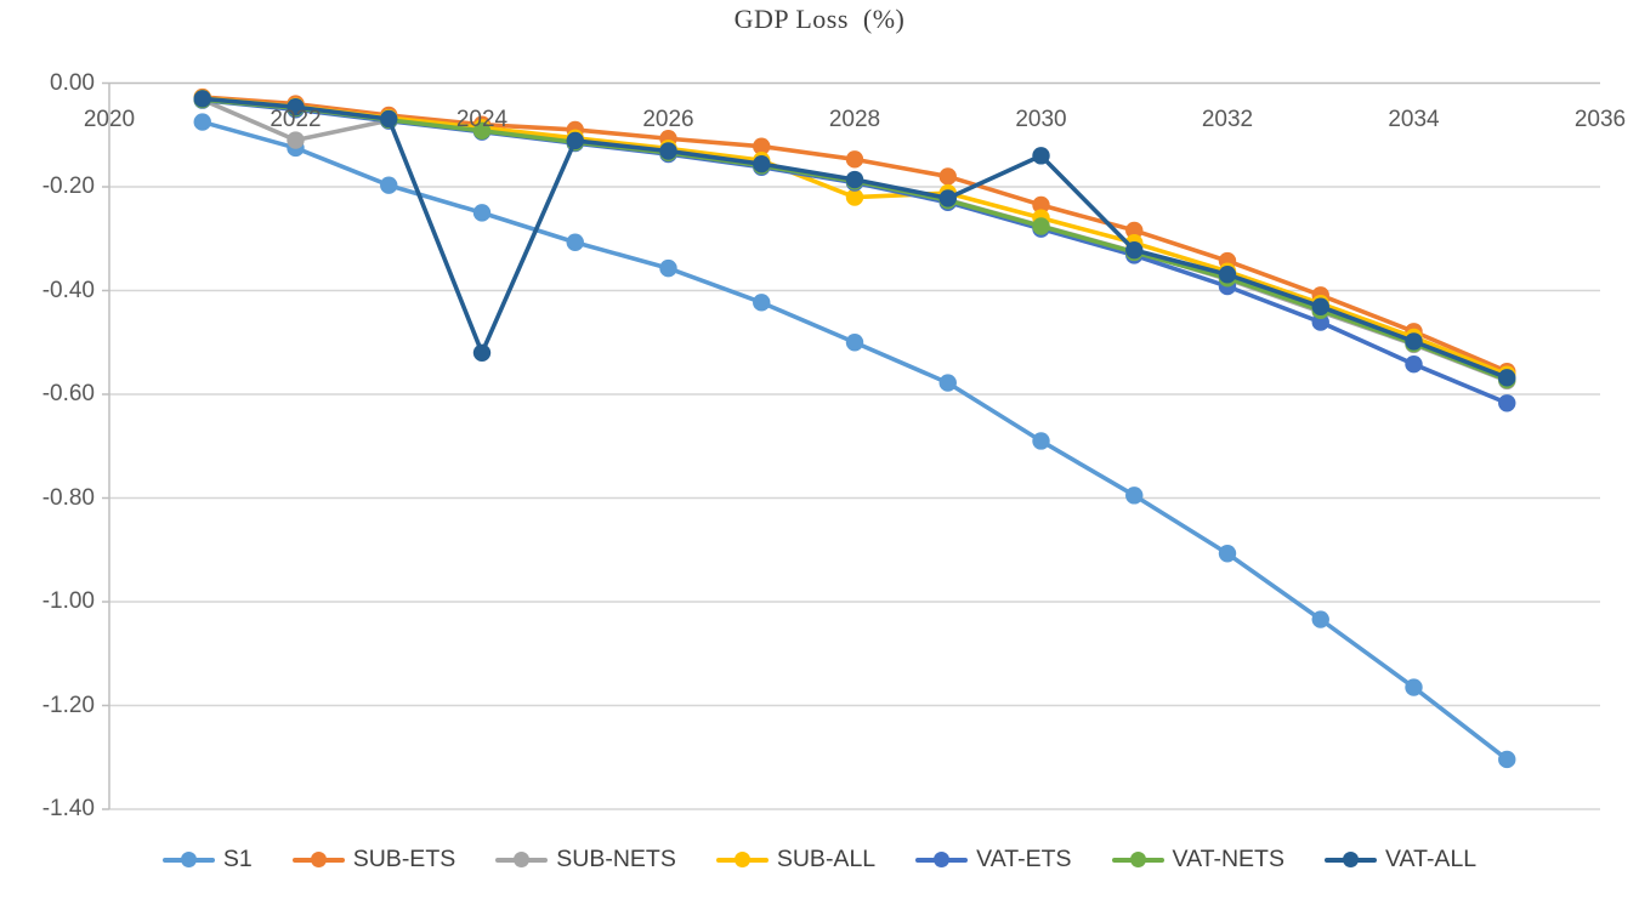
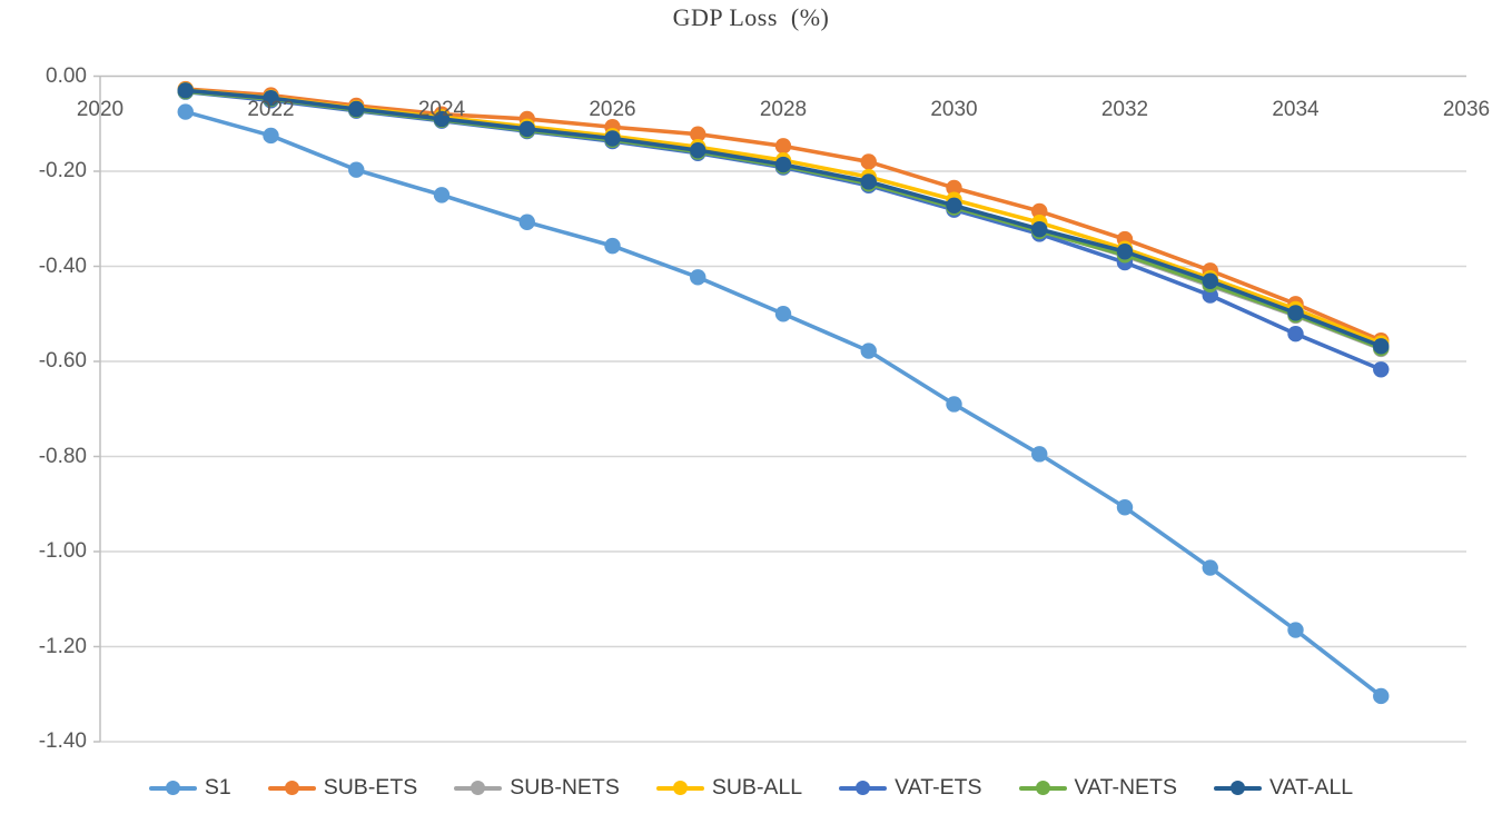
SUB-NETS/2022: -0.11 -> -0.05
VAT-ALL/2024: -0.52 -> -0.09
SUB-ALL/2028: -0.22 -> -0.18
VAT-ALL/2030: -0.14 -> -0.27
